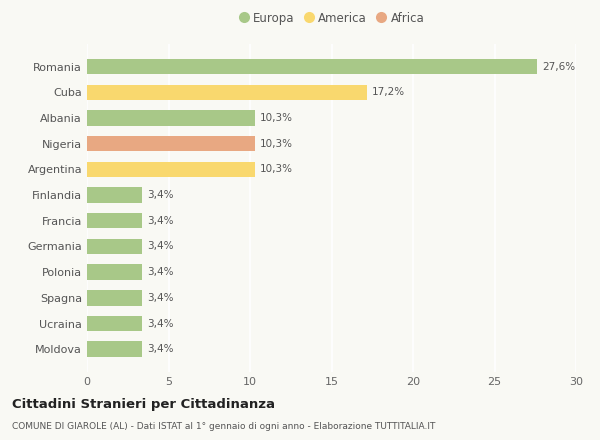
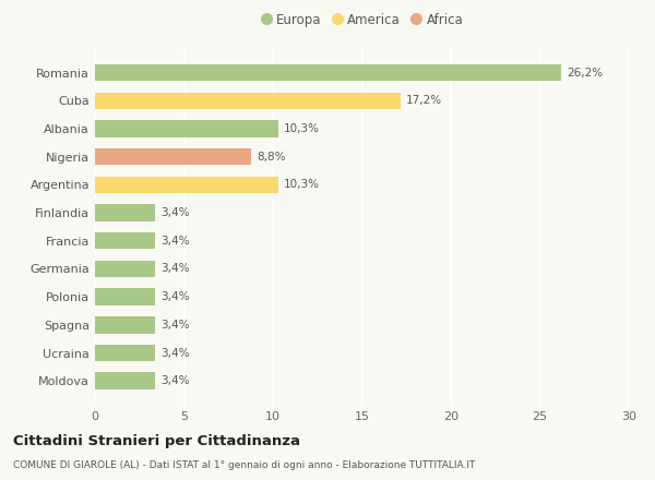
Romania: 27,6% -> 26,2%
Nigeria: 10,3% -> 8,8%
